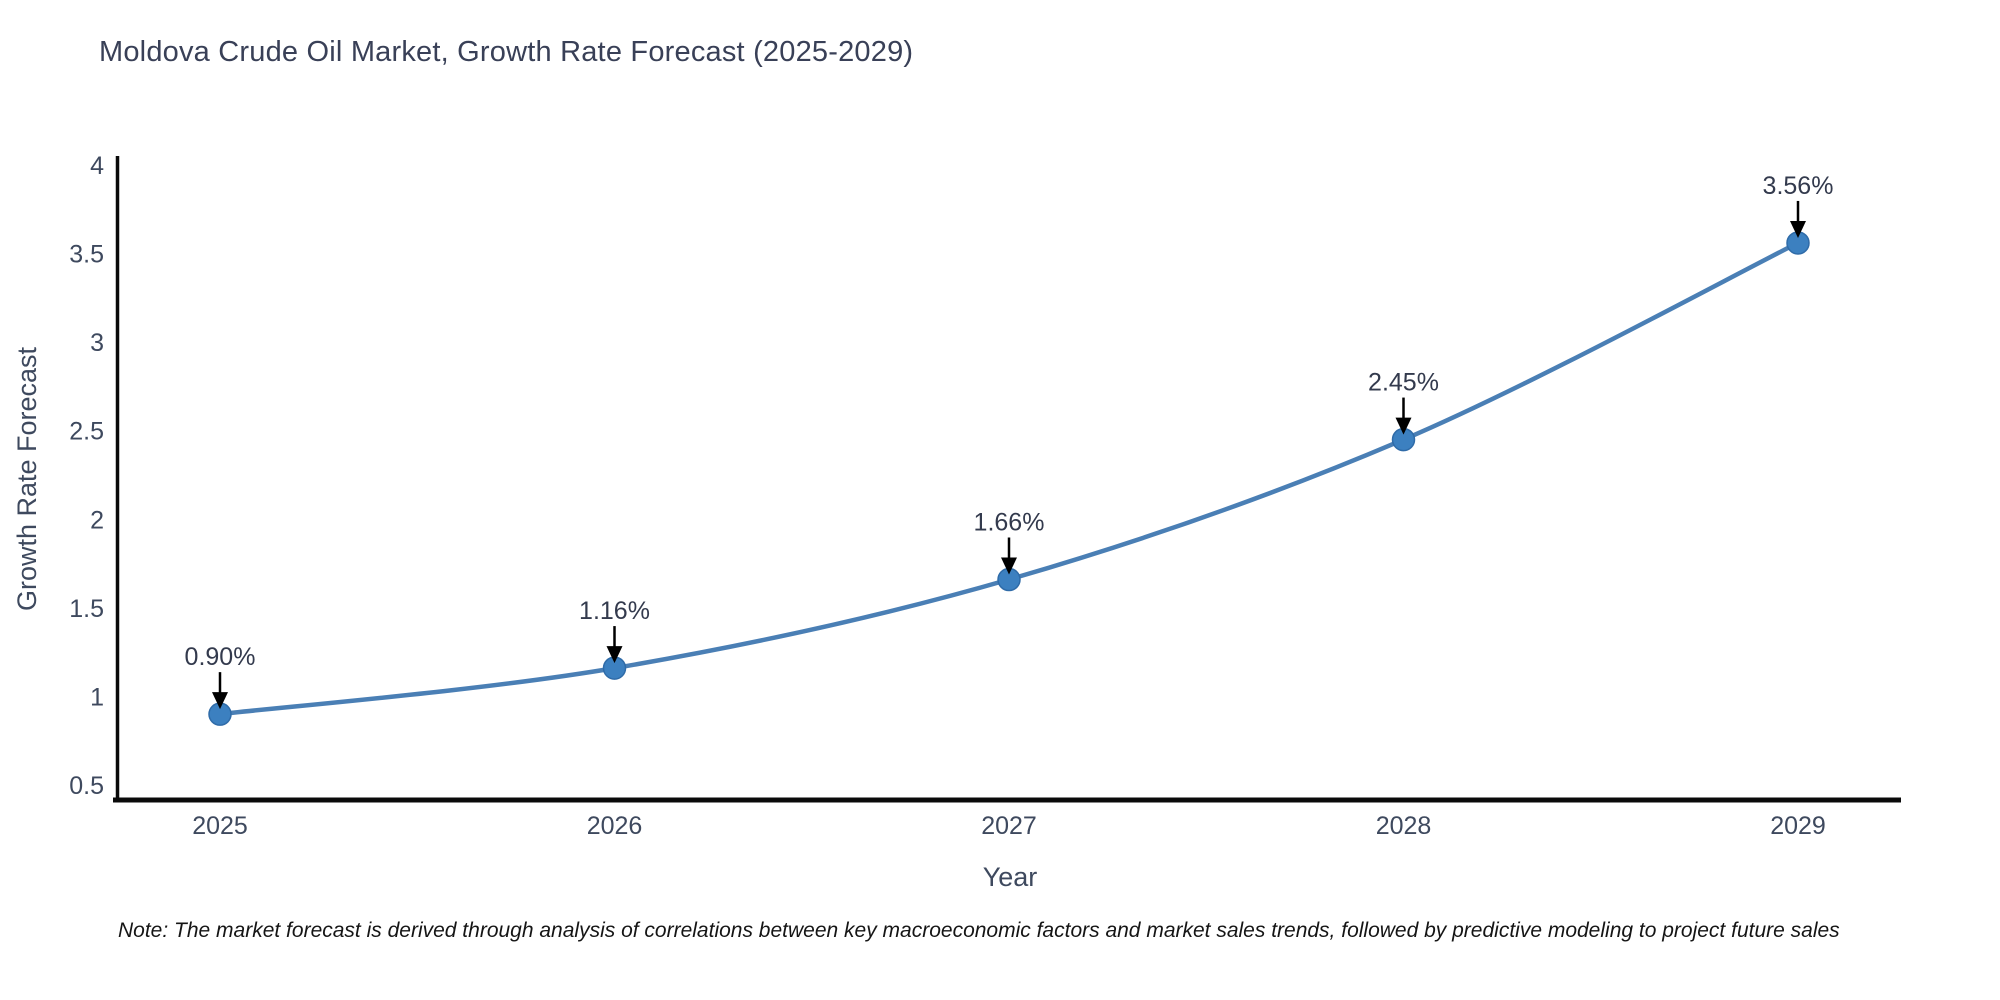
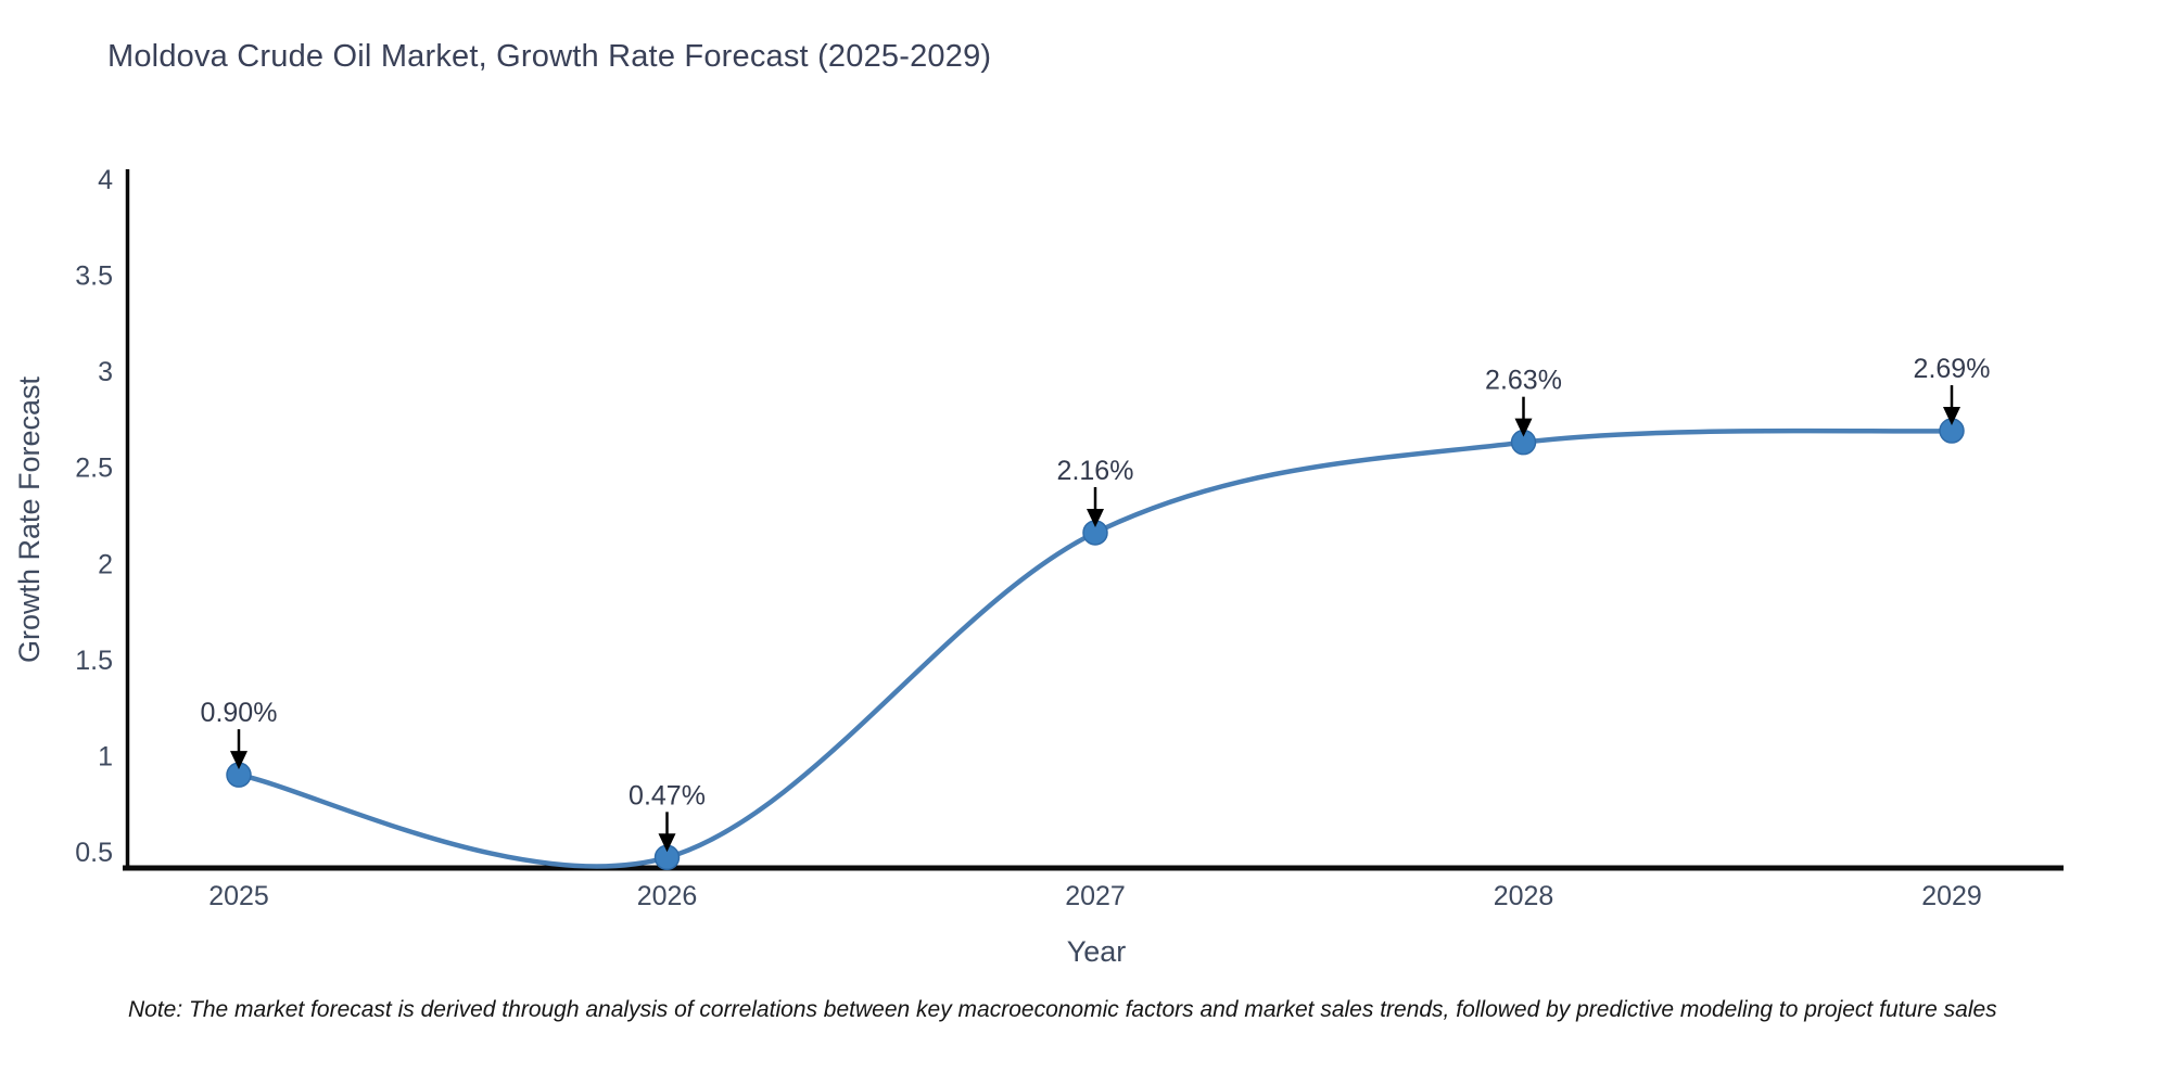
2026: 1.16% -> 0.47%
2027: 1.66% -> 2.16%
2028: 2.45% -> 2.63%
2029: 3.56% -> 2.69%
